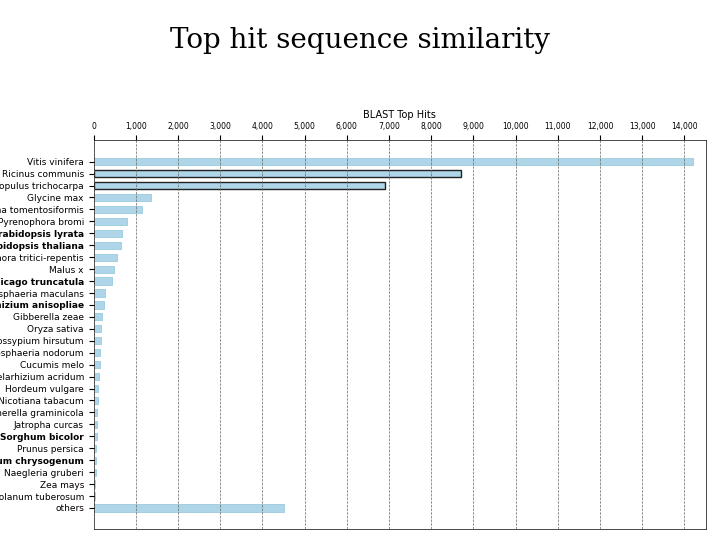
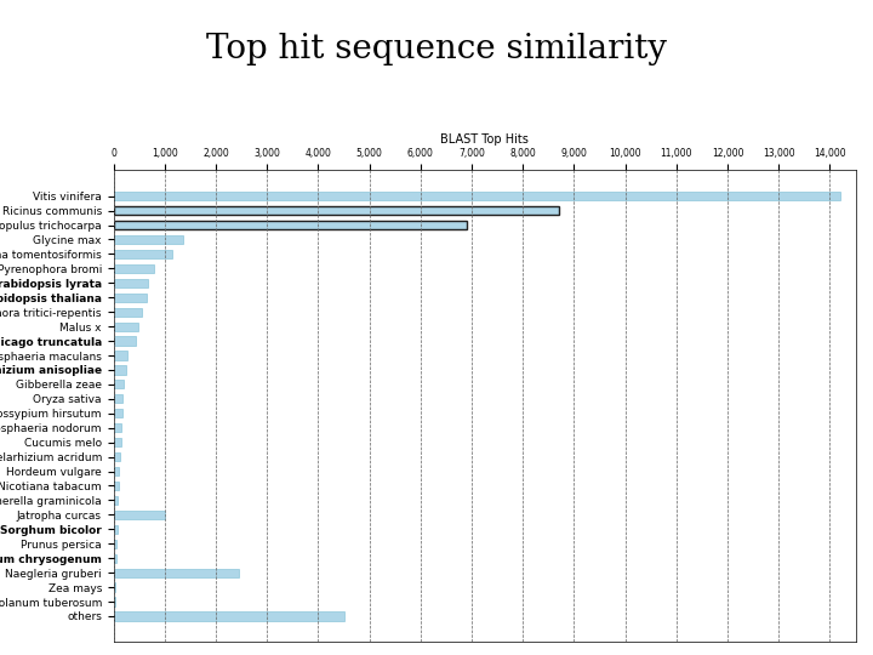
Jatropha curcas: 80 -> 1,000
Naegleria gruberi: 50 -> 2,450
